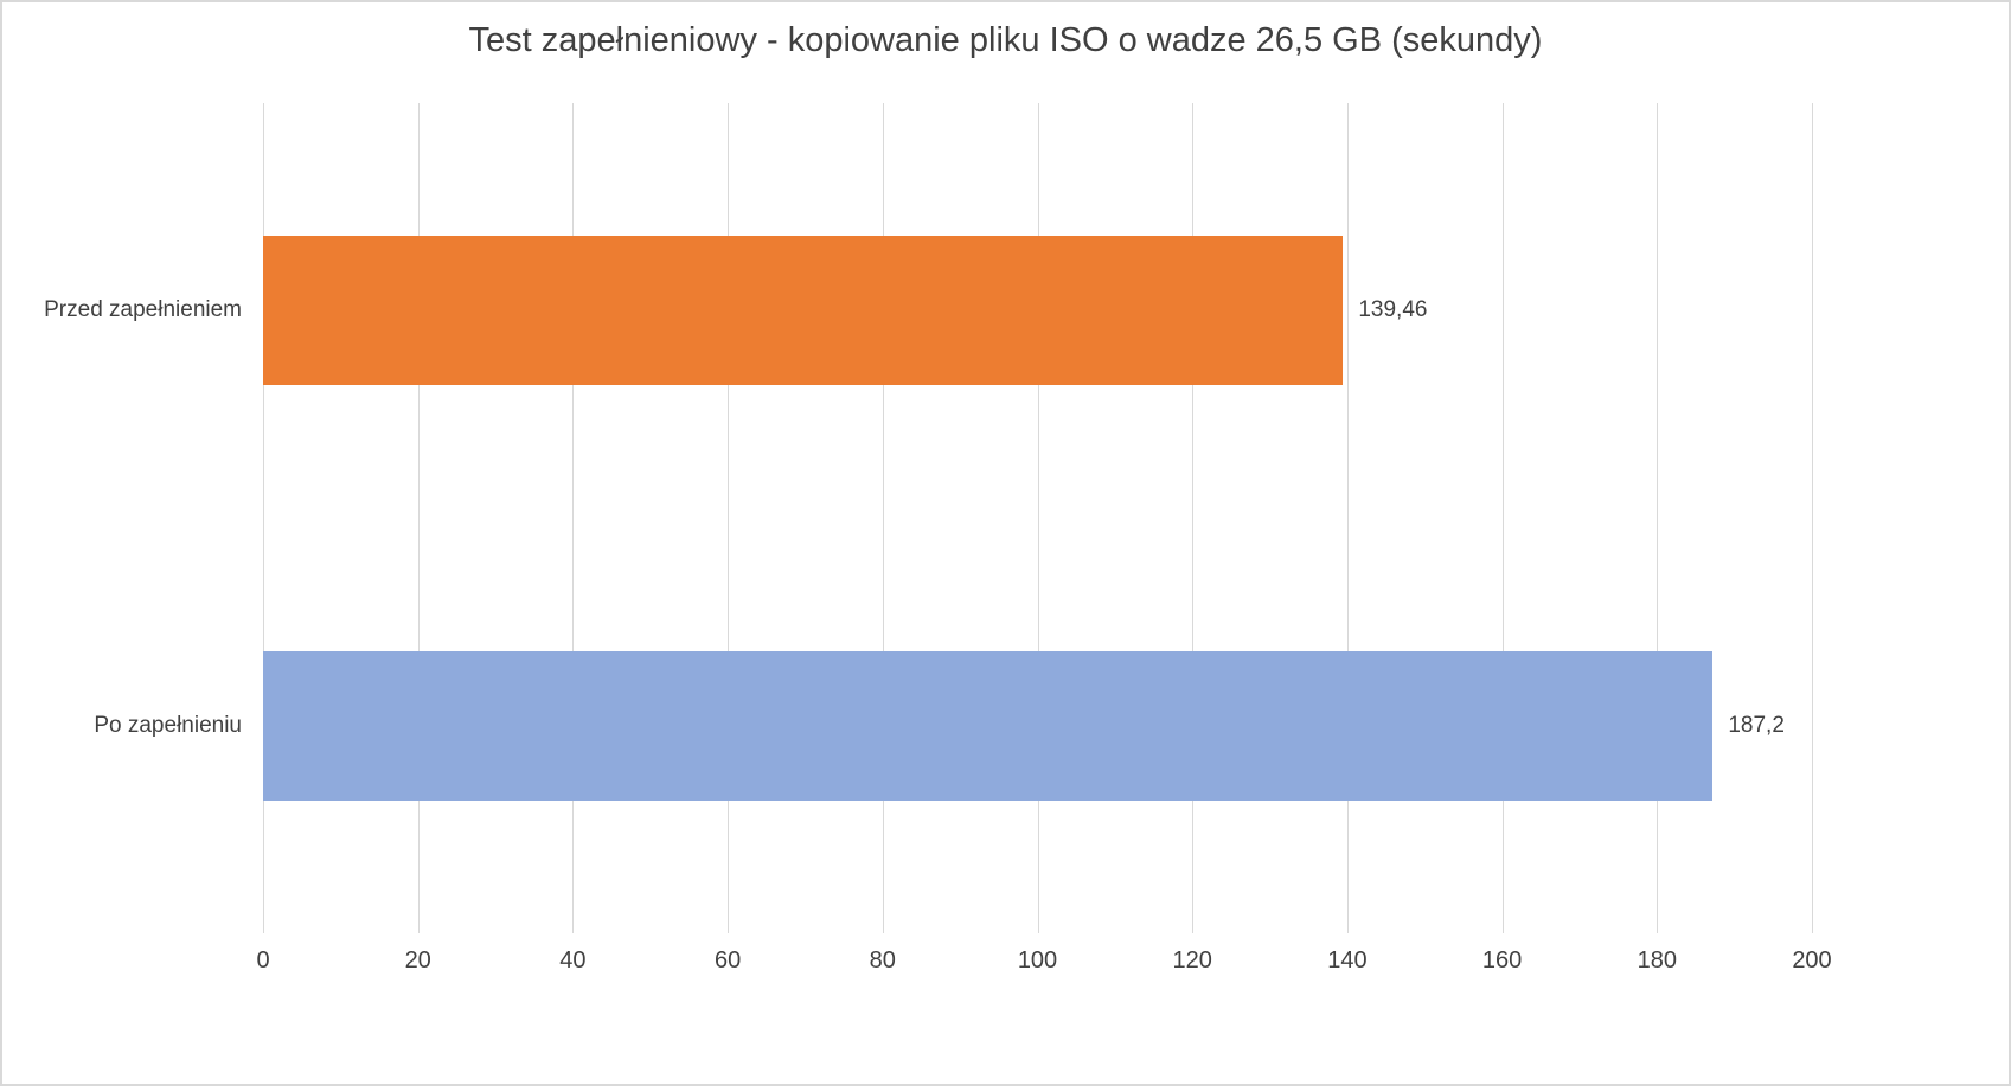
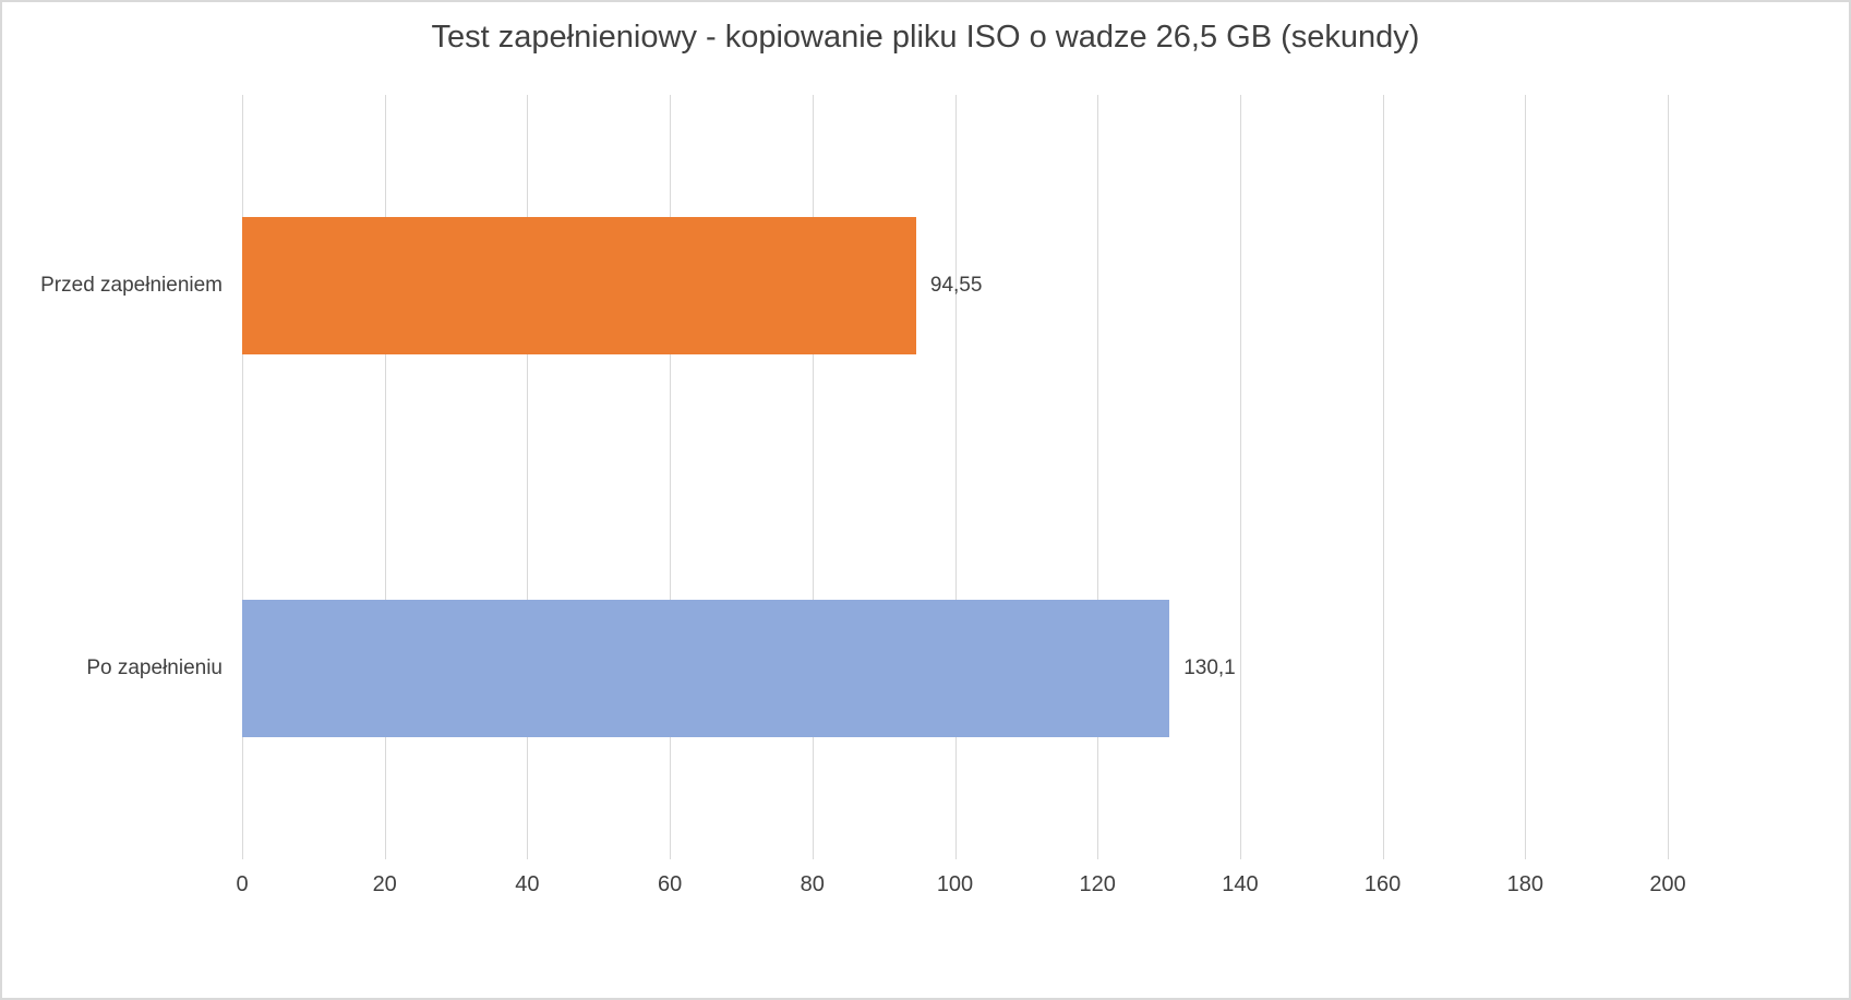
Przed zapełnieniem: 139,46 -> 94,55
Po zapełnieniu: 187,2 -> 130,1
